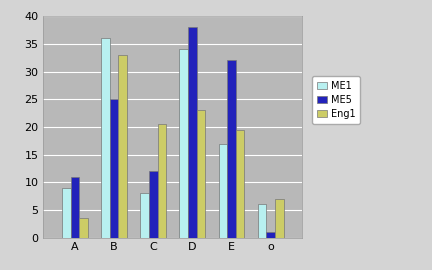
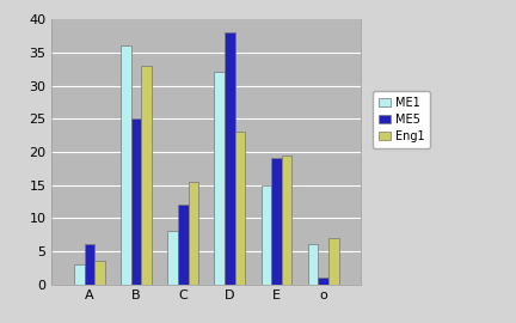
ME1/A: 9 -> 3
ME5/A: 11 -> 6
Eng1/C: 20.6 -> 15.5
ME1/D: 34 -> 32
ME1/E: 17 -> 15
ME5/E: 32 -> 19
